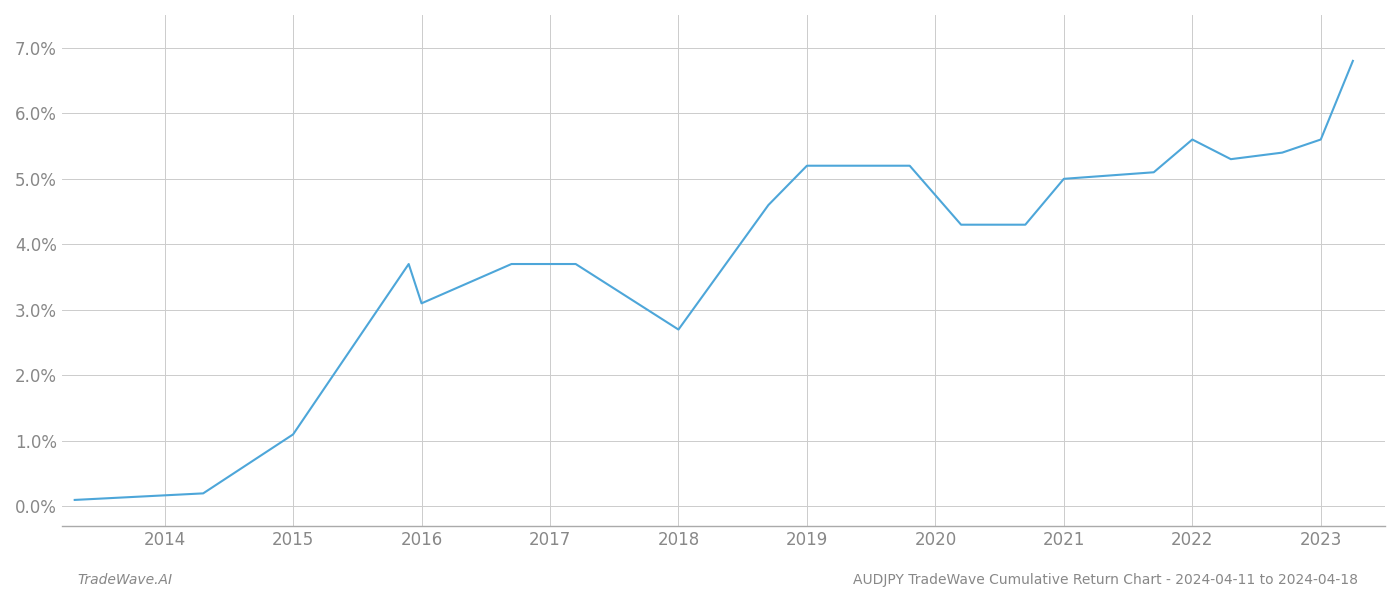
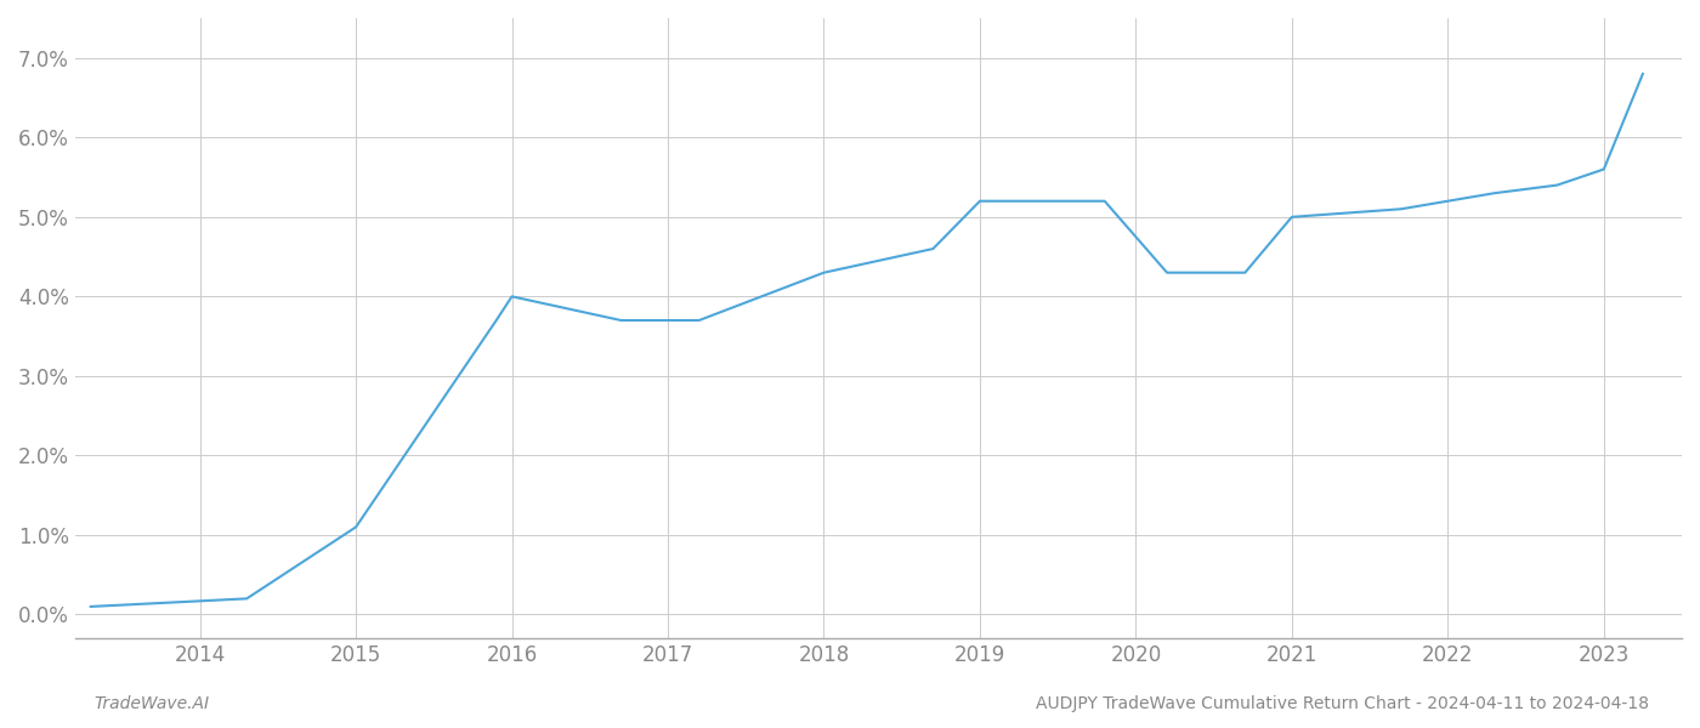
2016: 3.1% -> 4.0%
2018: 2.7% -> 4.3%
2022: 5.6% -> 5.2%
